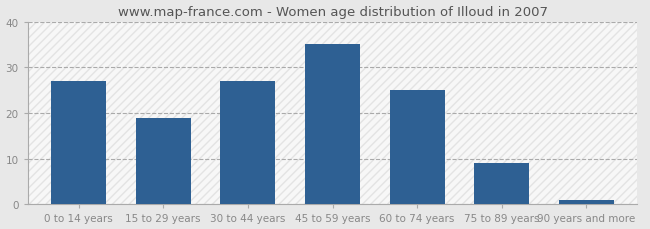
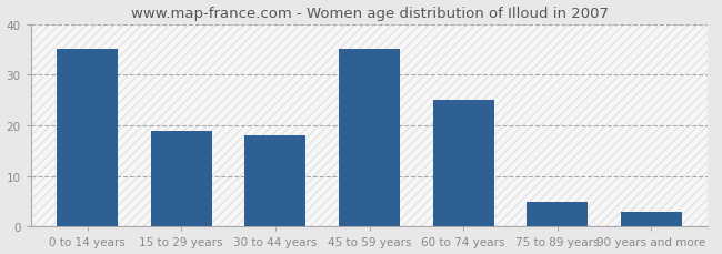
0 to 14 years: 27 -> 35
30 to 44 years: 27 -> 18
75 to 89 years: 9 -> 5
90 years and more: 1 -> 3
